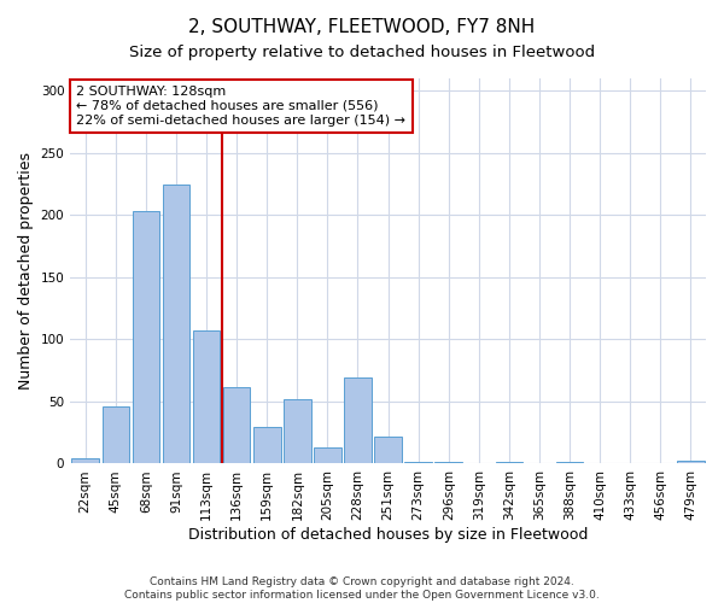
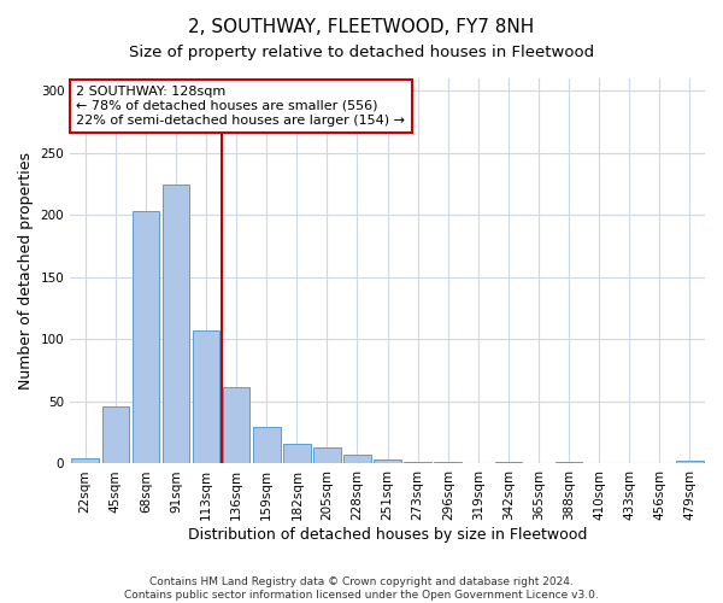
182sqm: 52 -> 16
228sqm: 69 -> 7
251sqm: 22 -> 3
